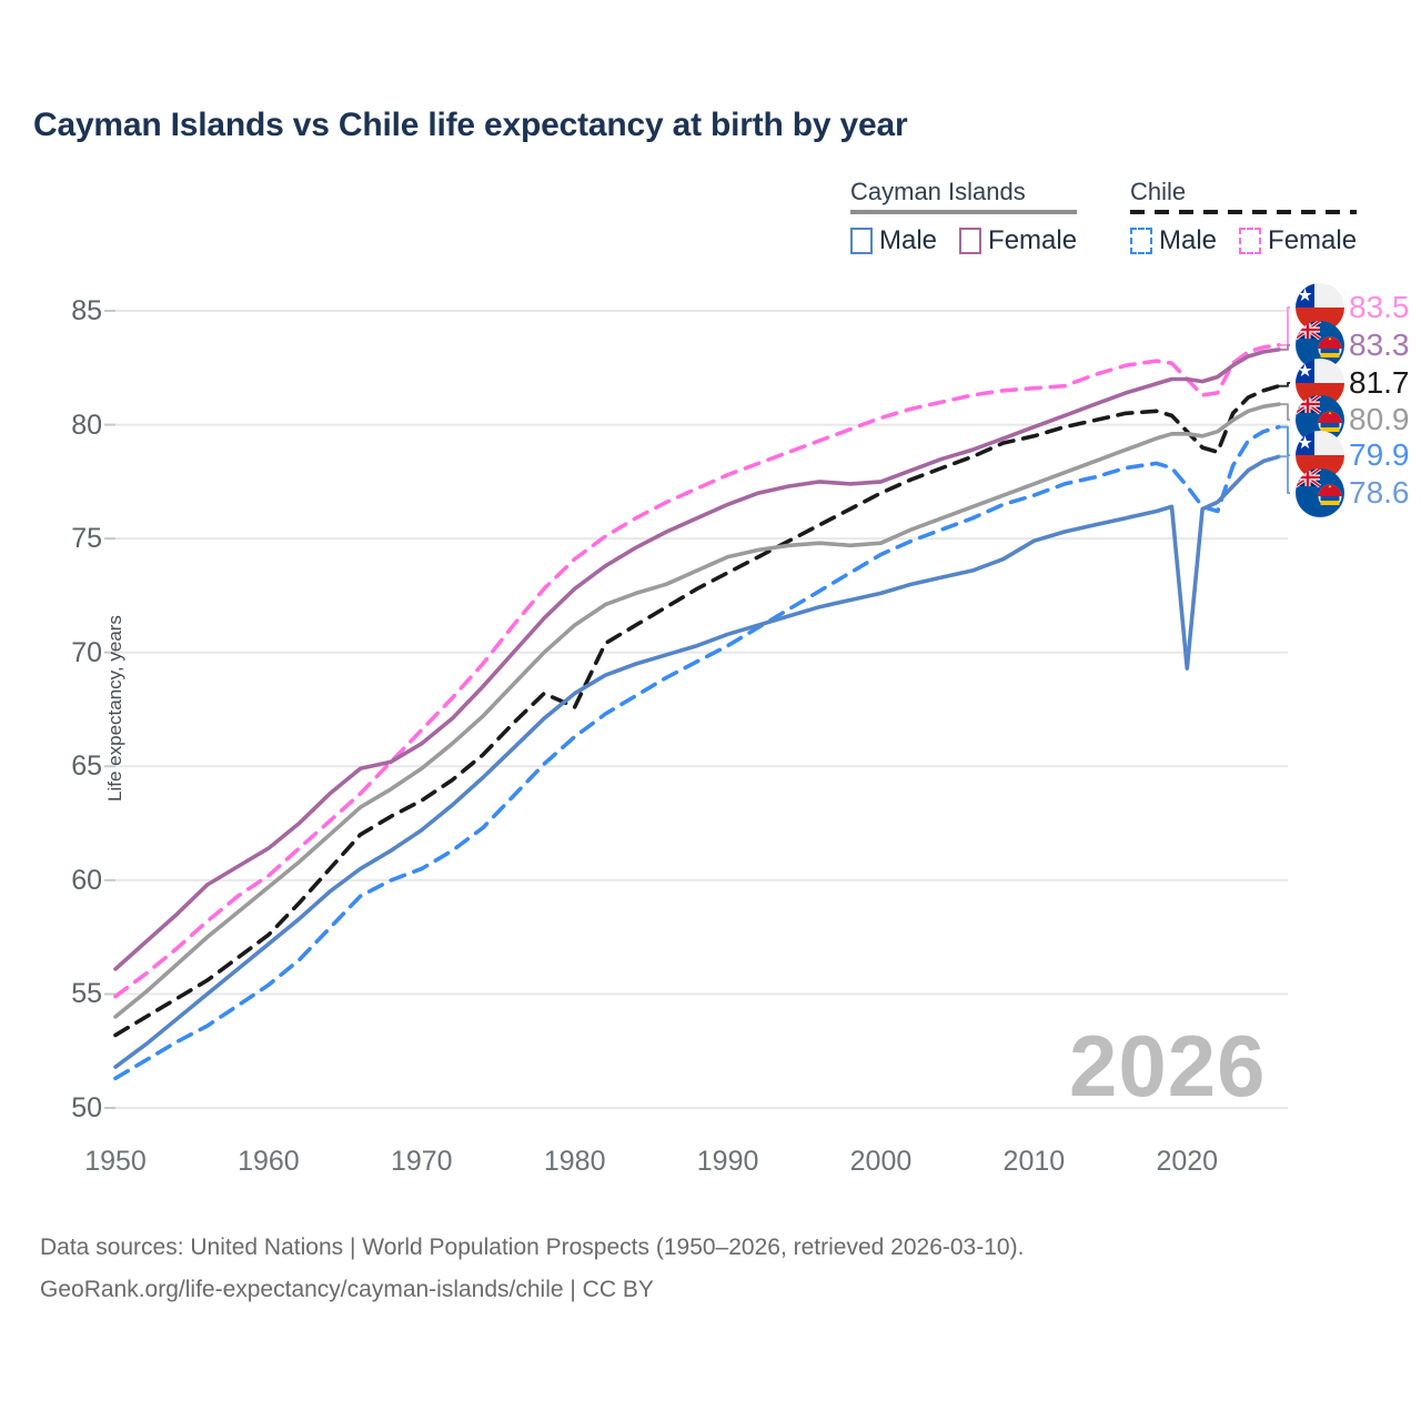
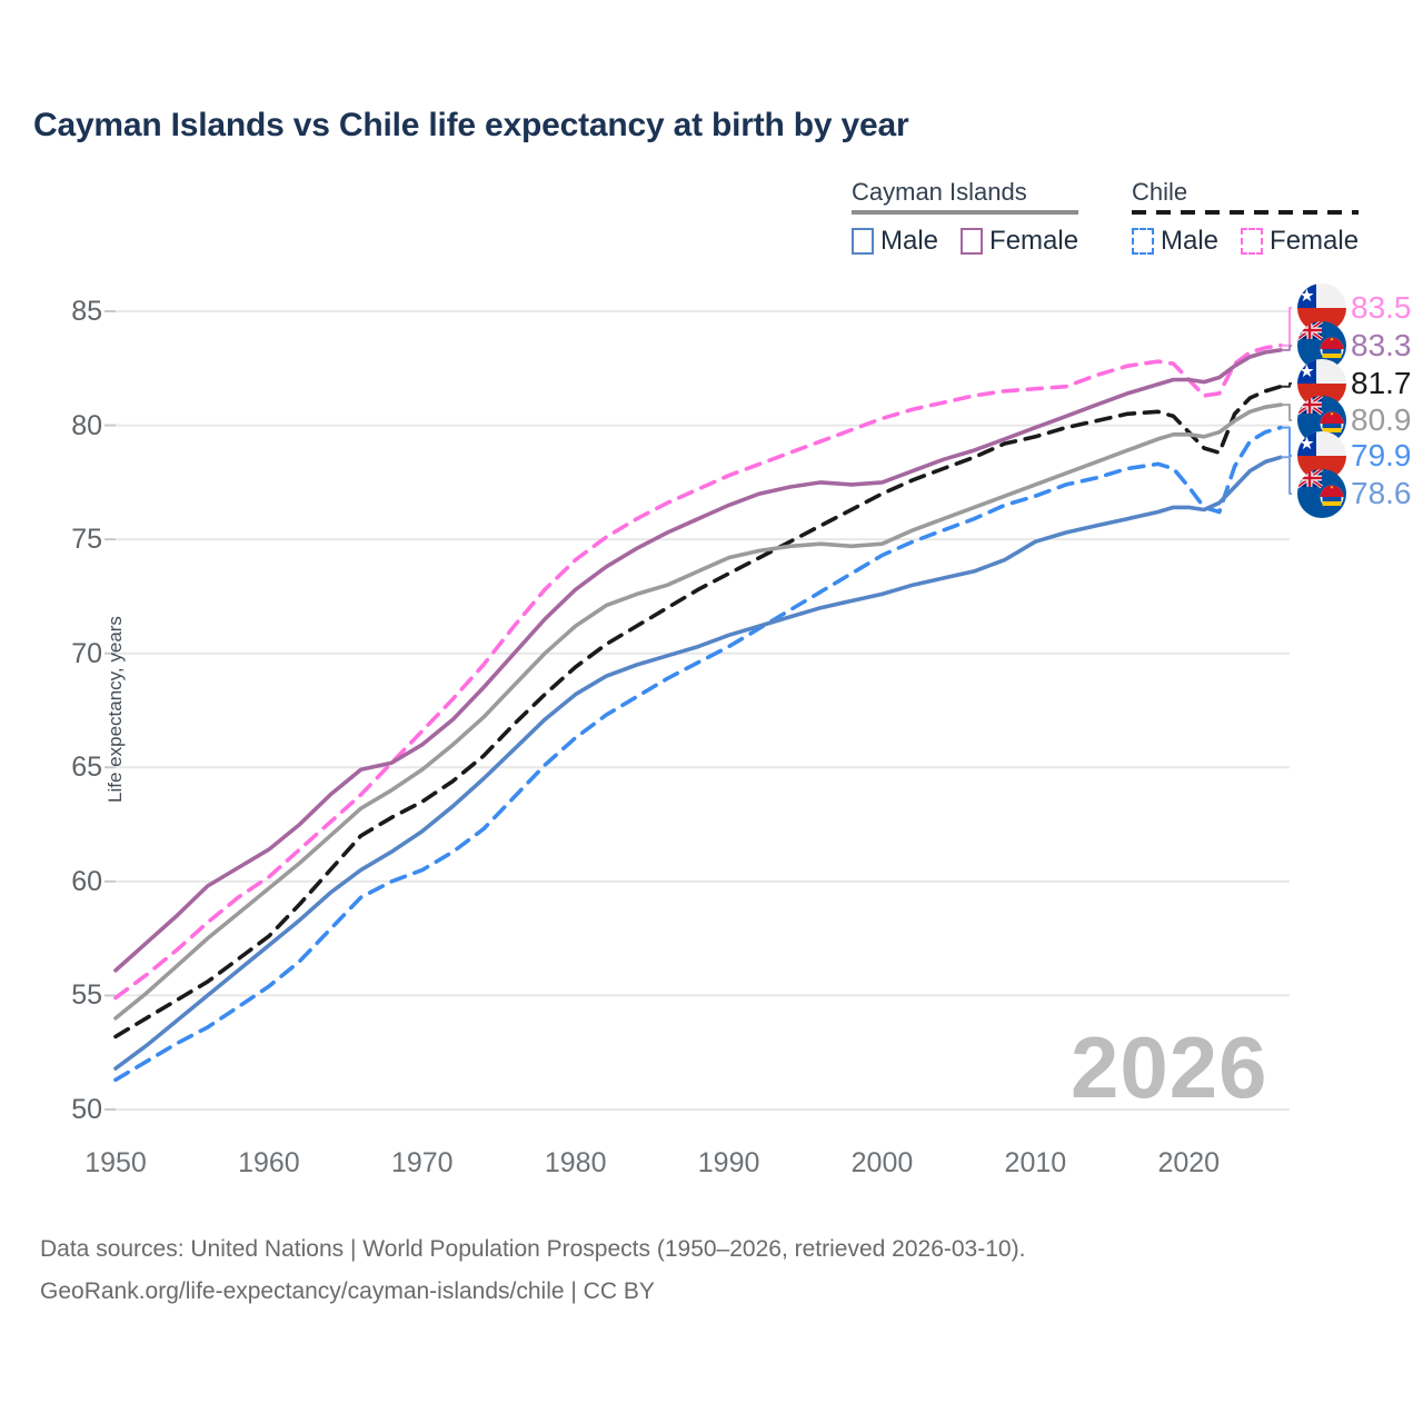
Chile Male/1980: 67.6 -> 69.4
Cayman Islands Male/2020: 69.3 -> 76.4
